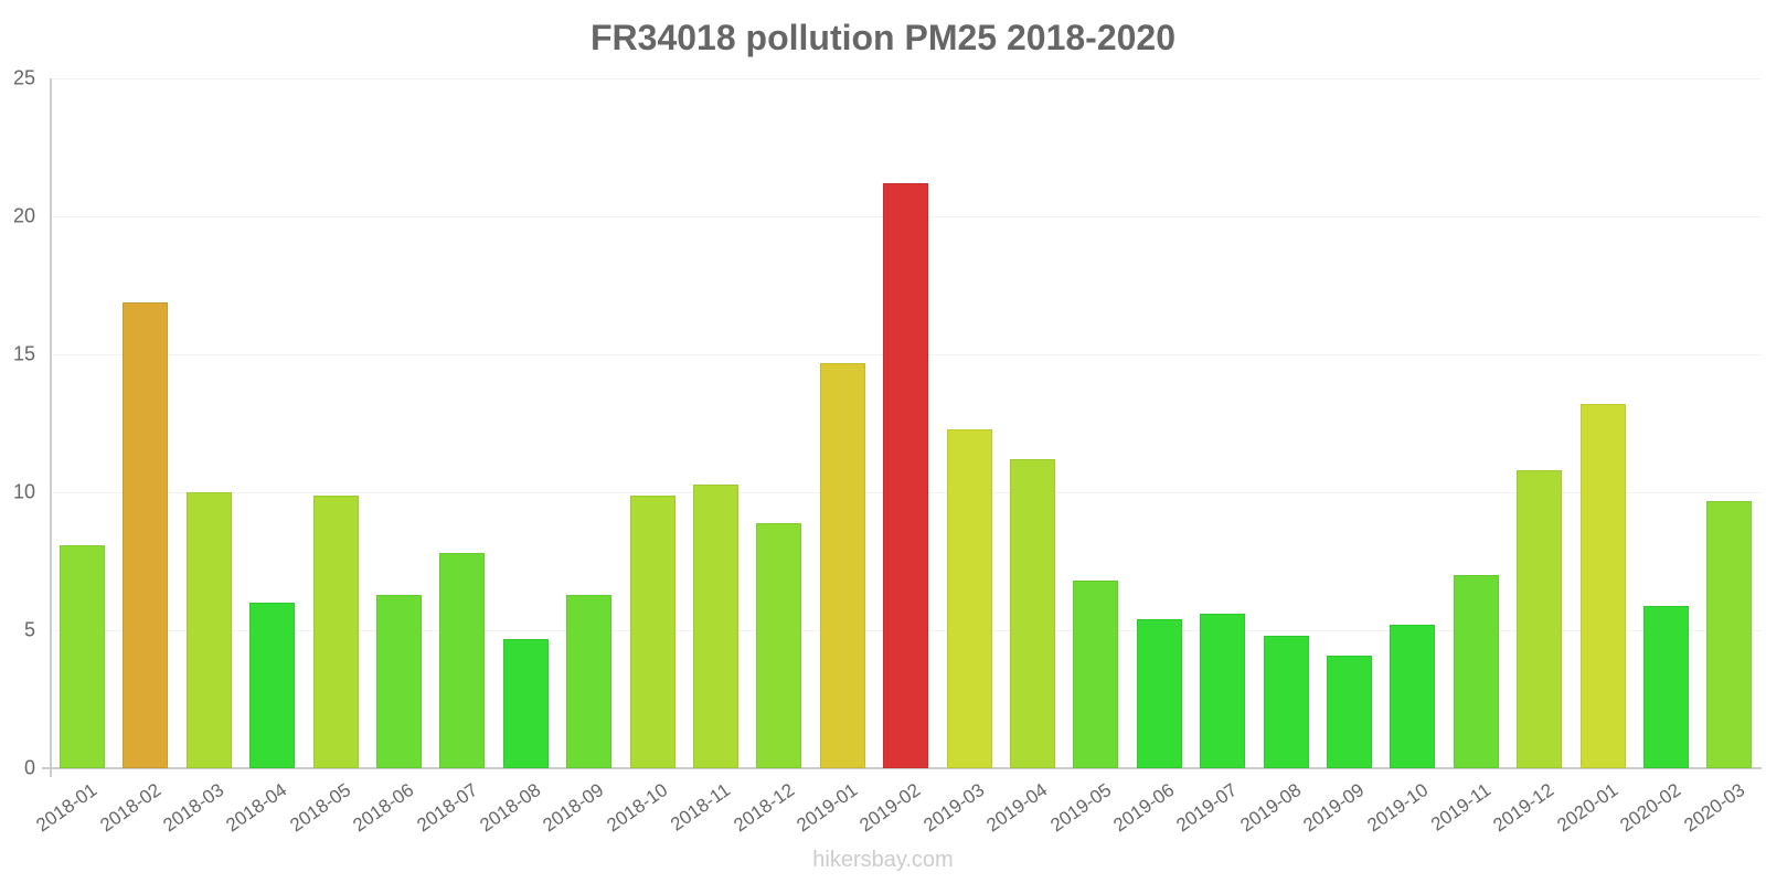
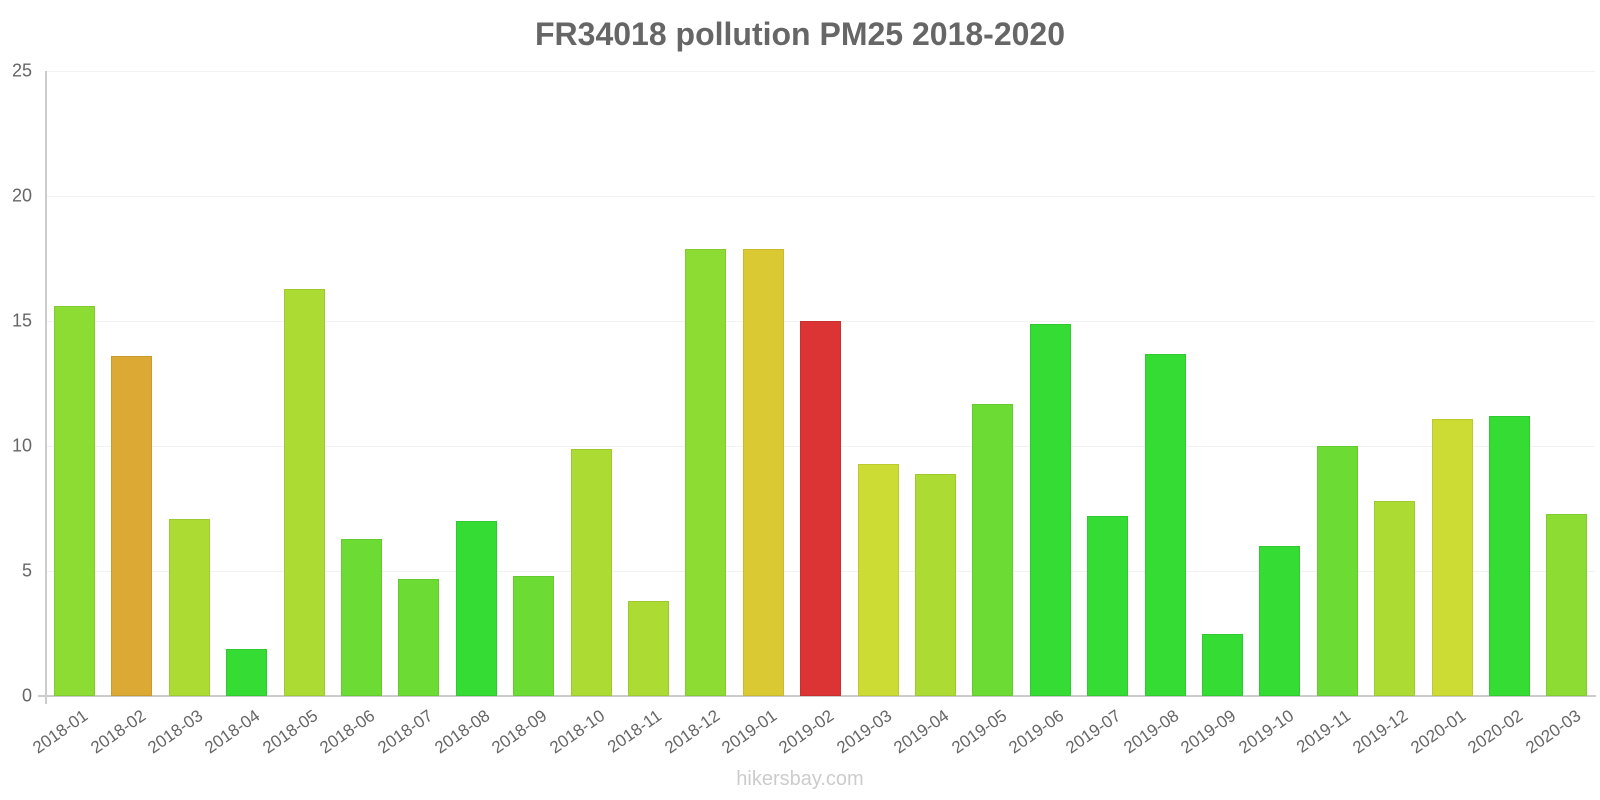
2018-01: 8.1 -> 15.6
2018-02: 16.9 -> 13.6
2018-03: 10.0 -> 7.1
2018-04: 6.0 -> 1.9
2018-05: 9.9 -> 16.3
2018-07: 7.8 -> 4.7
2018-08: 4.7 -> 7.0
2018-09: 6.3 -> 4.8
2018-11: 10.3 -> 3.8
2018-12: 8.9 -> 17.9
2019-01: 14.7 -> 17.9
2019-02: 21.2 -> 15.0
2019-03: 12.3 -> 9.3
2019-04: 11.2 -> 8.9
2019-05: 6.8 -> 11.7
2019-06: 5.4 -> 14.9
2019-07: 5.6 -> 7.2
2019-08: 4.8 -> 13.7
2019-09: 4.1 -> 2.5
2019-10: 5.2 -> 6.0
2019-11: 7.0 -> 10.0
2019-12: 10.8 -> 7.8
2020-01: 13.2 -> 11.1
2020-02: 5.9 -> 11.2
2020-03: 9.7 -> 7.3
